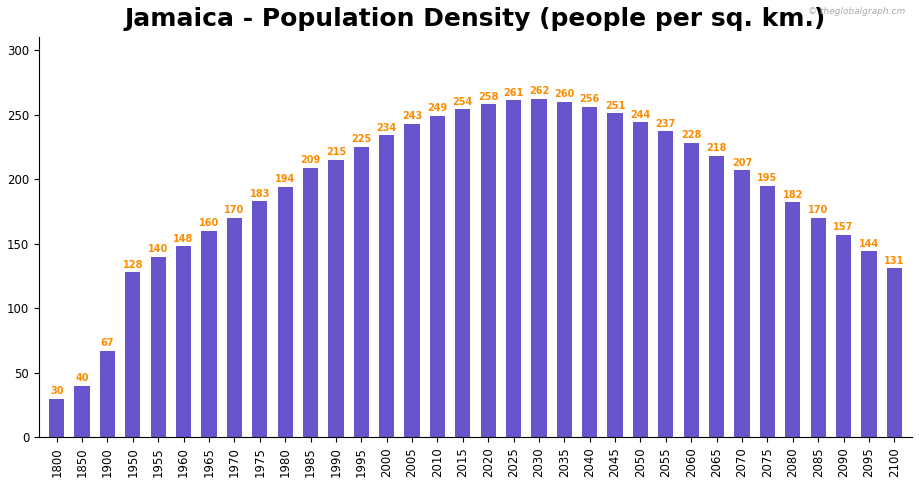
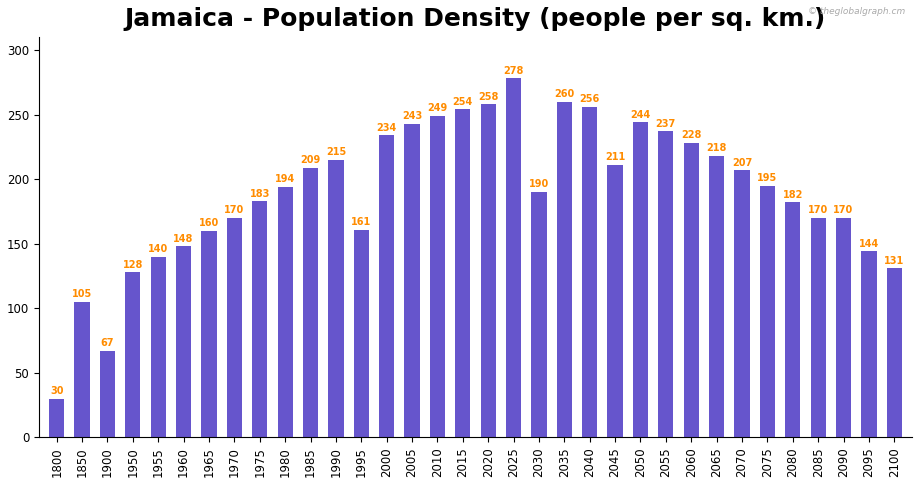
1850: 40 -> 105
1995: 225 -> 161
2025: 261 -> 278
2030: 262 -> 190
2045: 251 -> 211
2090: 157 -> 170
